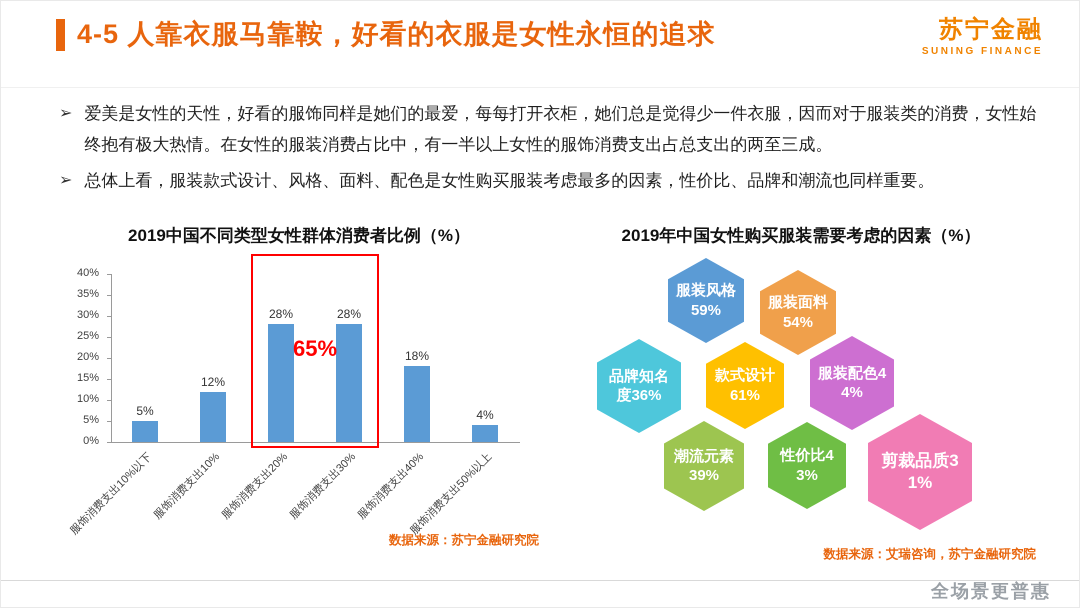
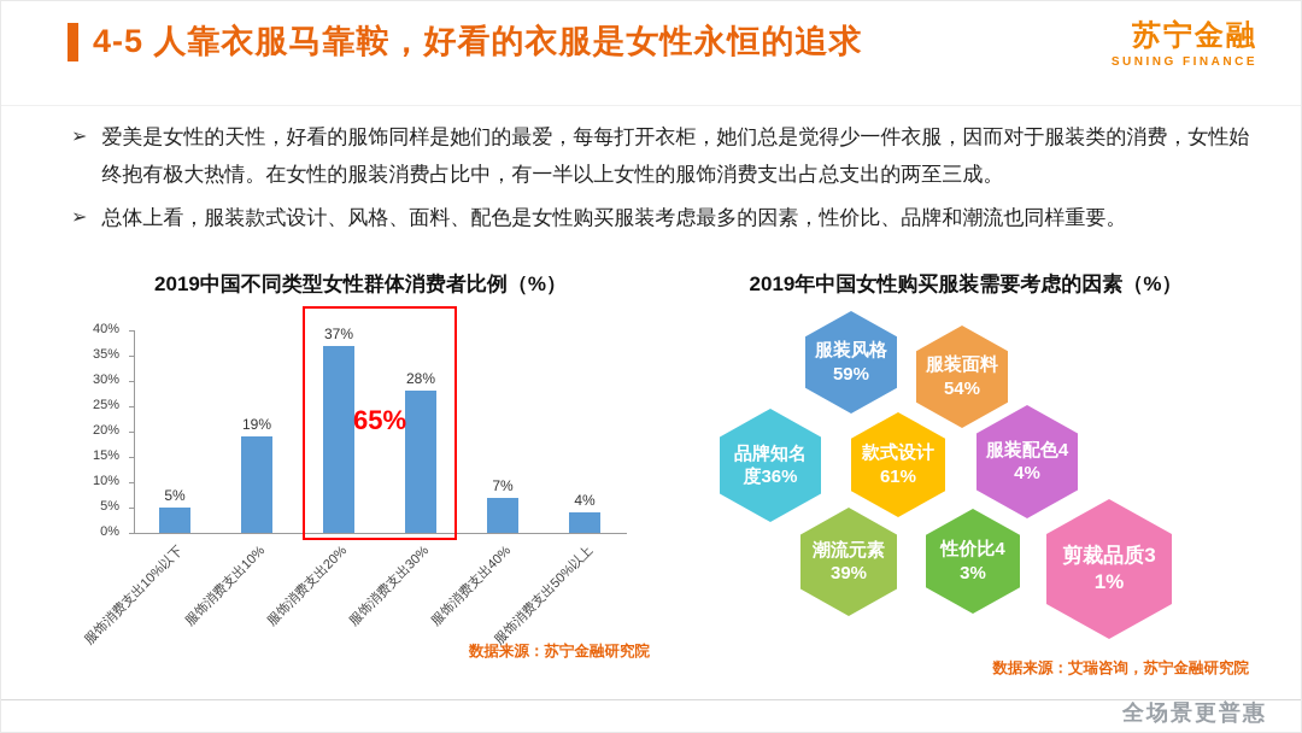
2019中国不同类型女性群体消费者比例（%）/服饰消费支出10%: 12% -> 19%
2019中国不同类型女性群体消费者比例（%）/服饰消费支出20%: 28% -> 37%
2019中国不同类型女性群体消费者比例（%）/服饰消费支出40%: 18% -> 7%
